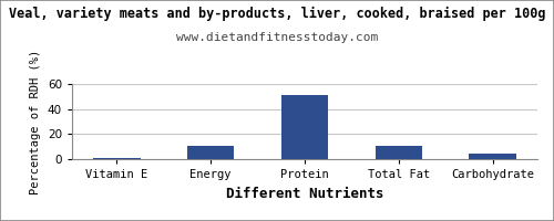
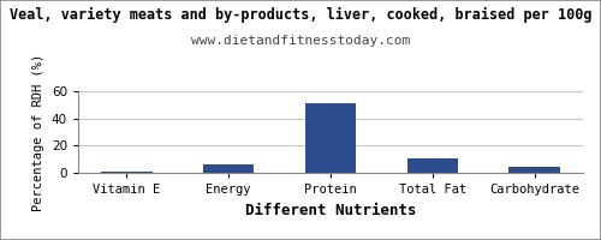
Energy: 11 -> 6
